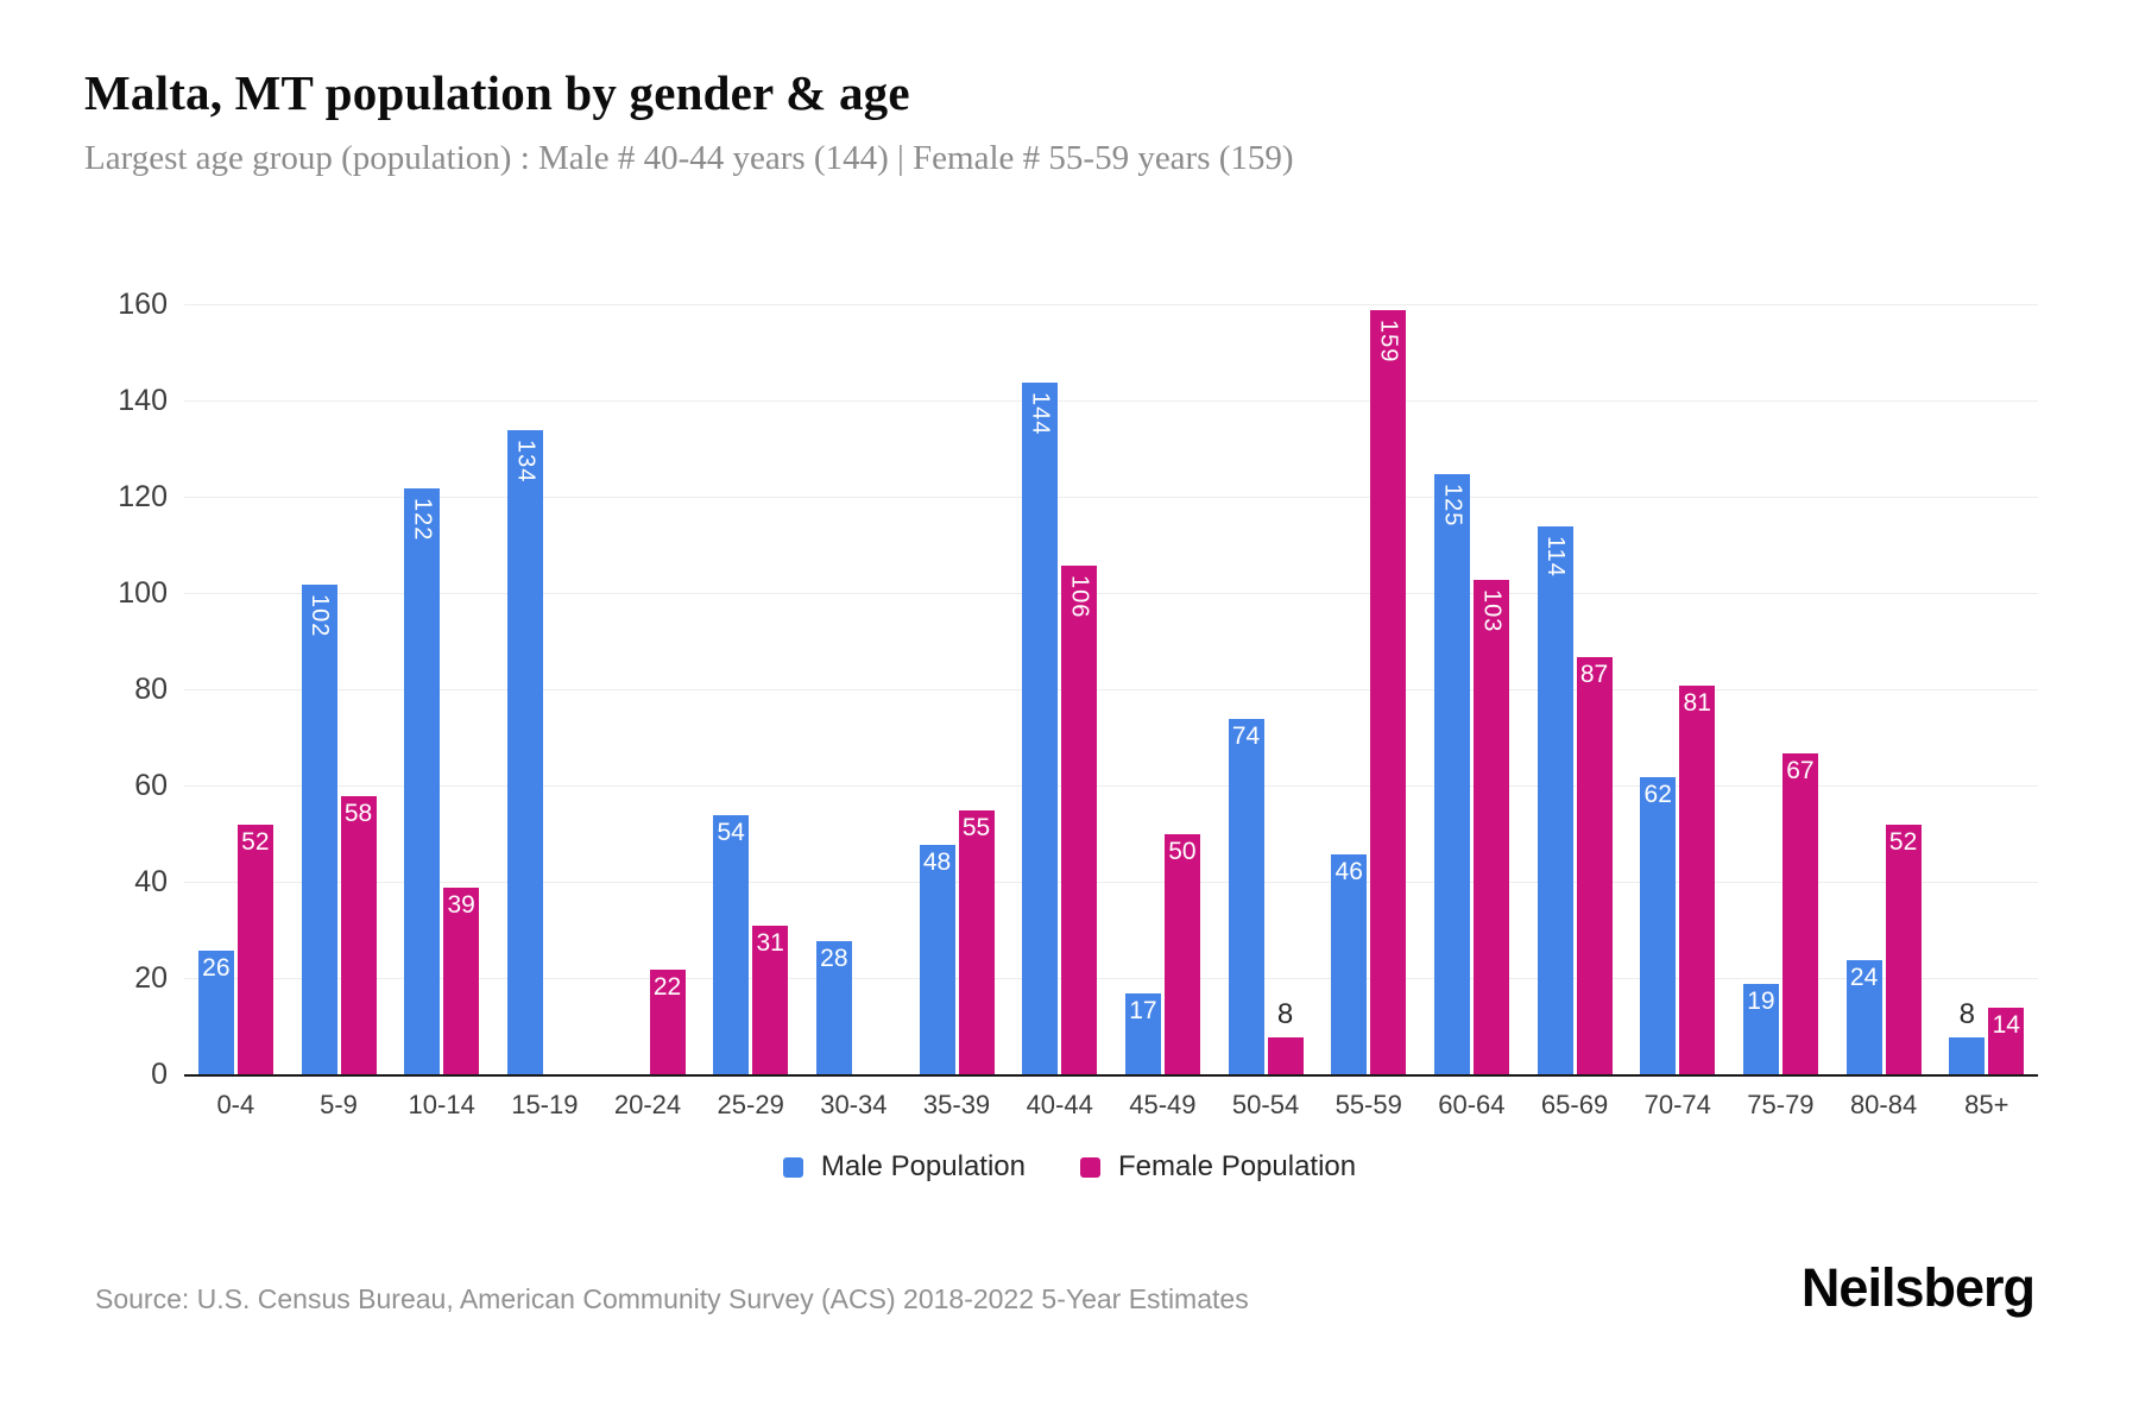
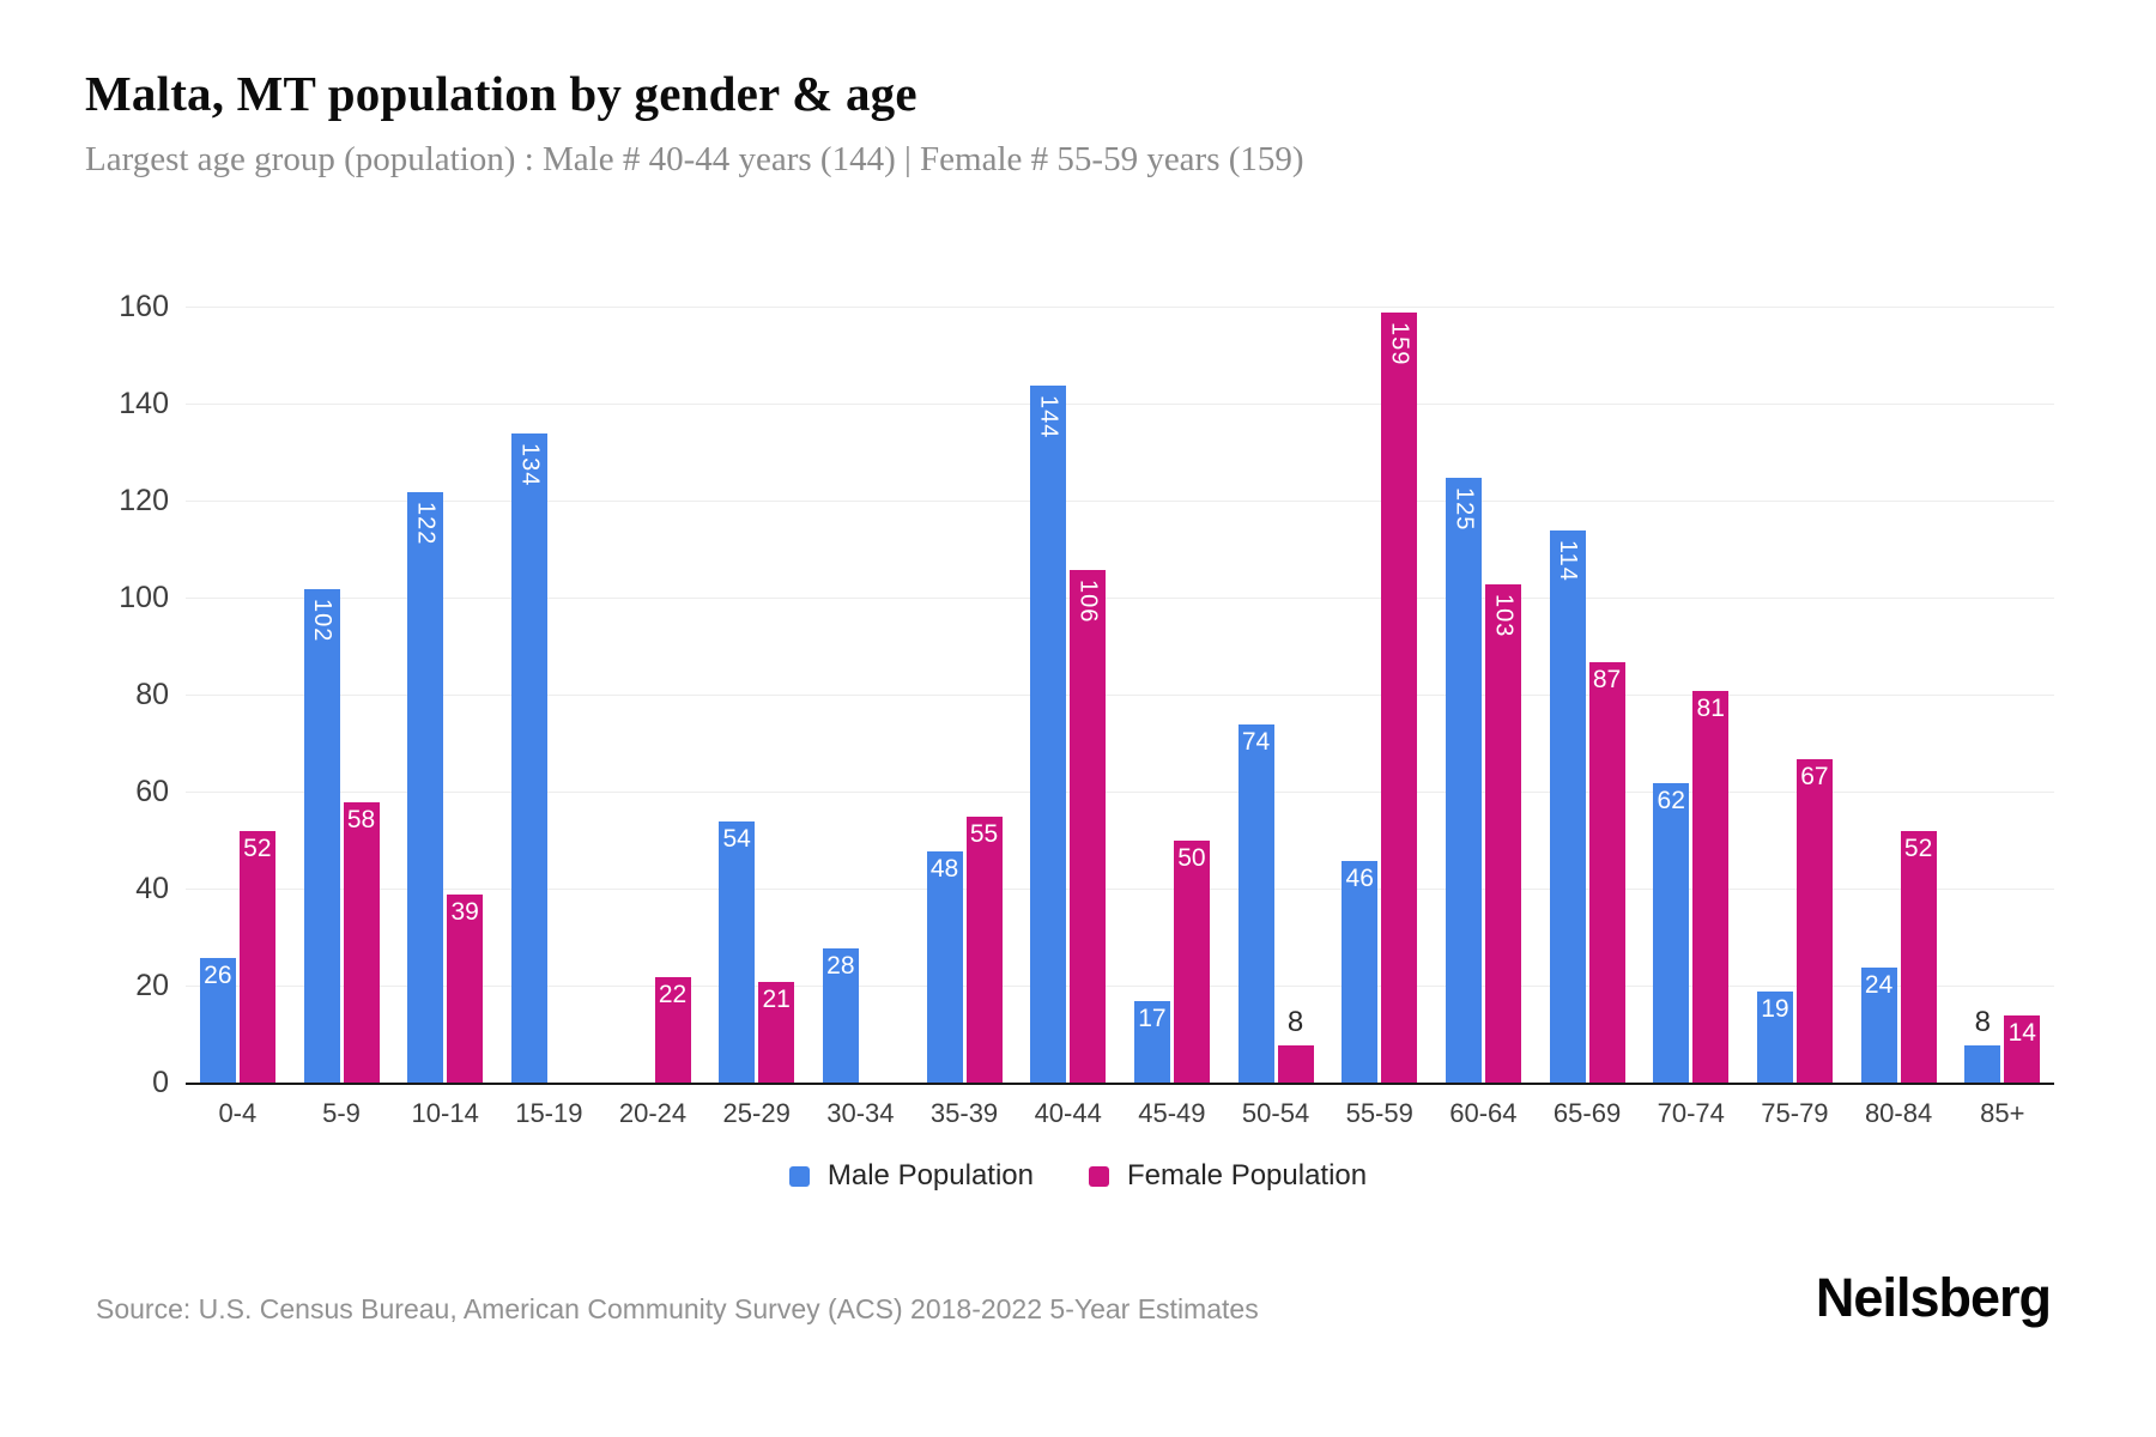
Female Population/25-29: 31 -> 21
